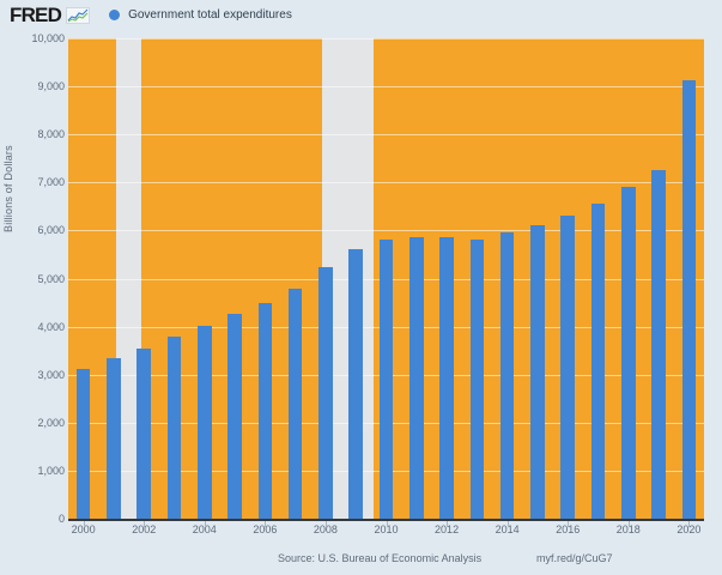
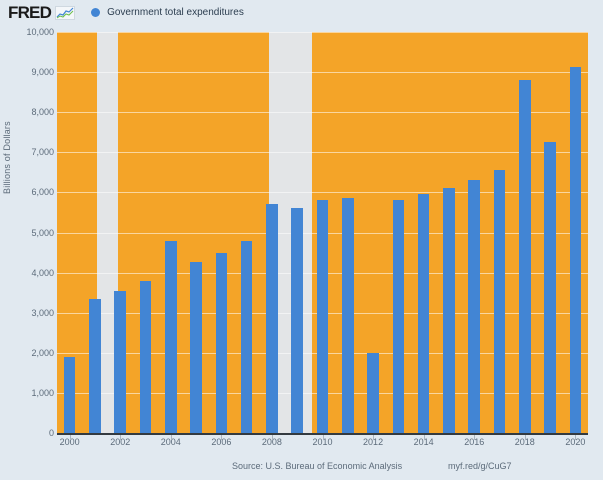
2000: 3100 -> 1900
2004: 4000 -> 4800
2008: 5200 -> 5700
2012: 5800 -> 2000
2018: 6900 -> 8800
